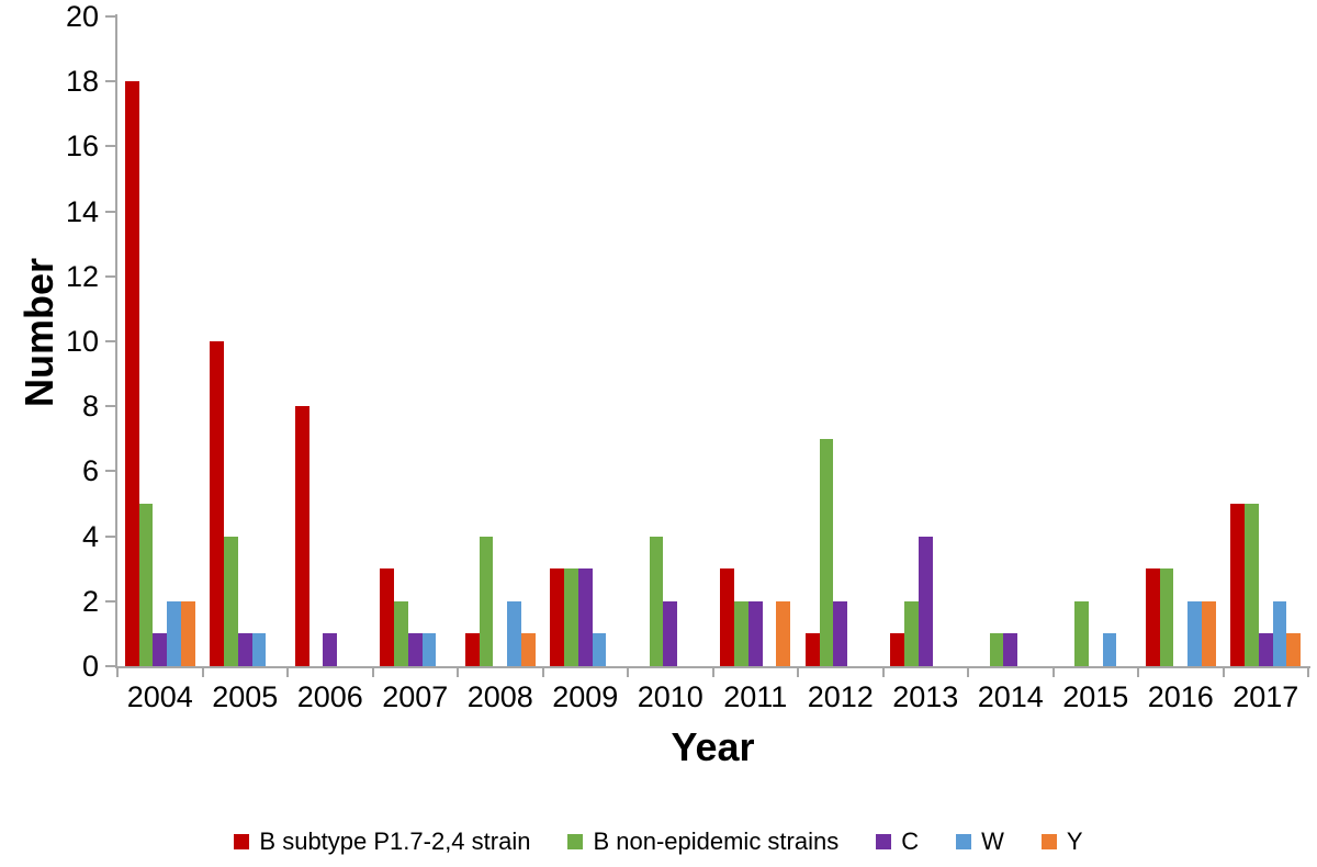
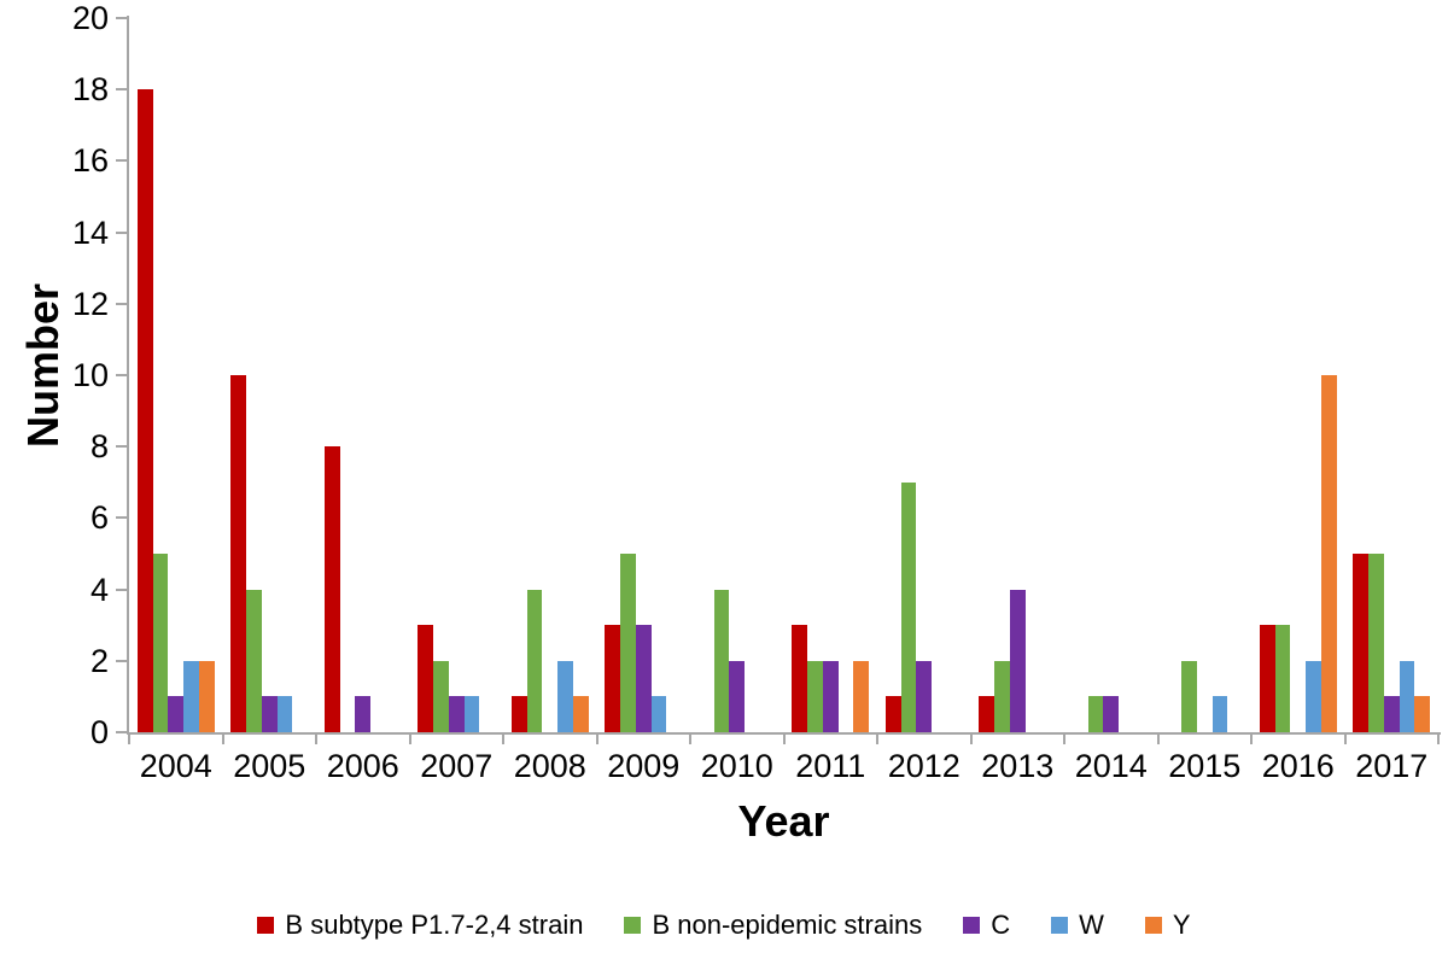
B non-epidemic strains/2009: 3 -> 5
Y/2016: 2 -> 10
